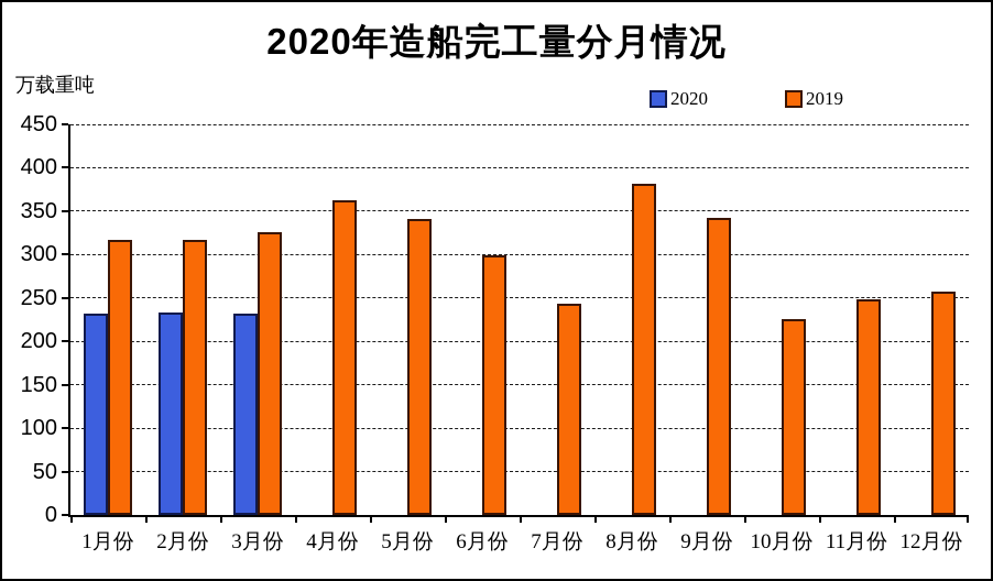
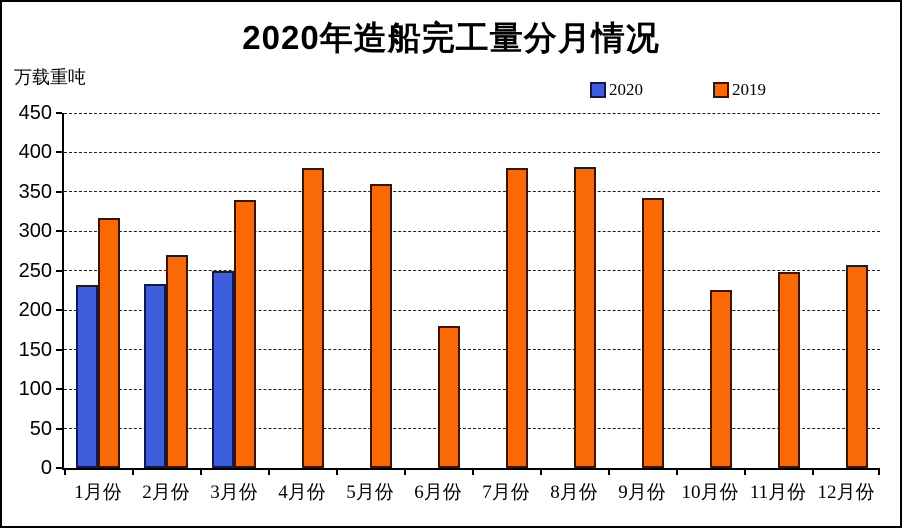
2019/2月份: 320 -> 270
2020/3月份: 230 -> 250
2019/3月份: 330 -> 340
2019/4月份: 360 -> 380
2019/5月份: 340 -> 360
2019/6月份: 300 -> 180
2019/7月份: 240 -> 380
